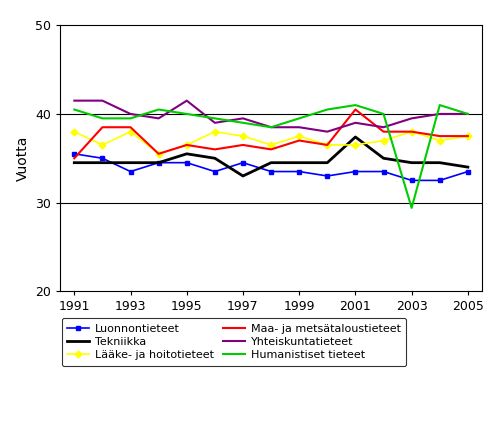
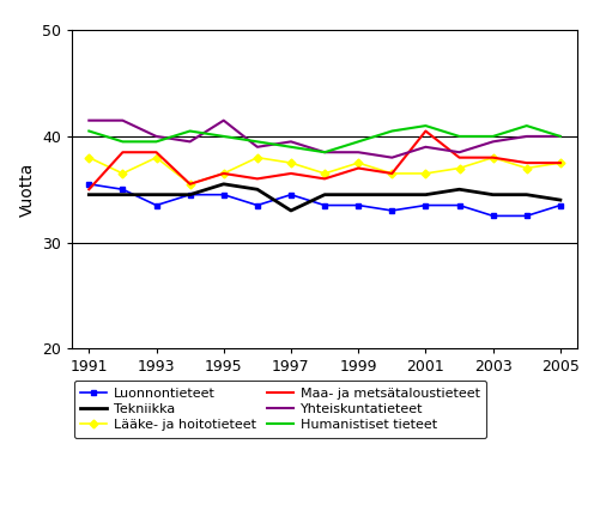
Tekniikka/2001: 37.4 -> 34.5
Humanistiset tieteet/2003: 29.4 -> 40.0
